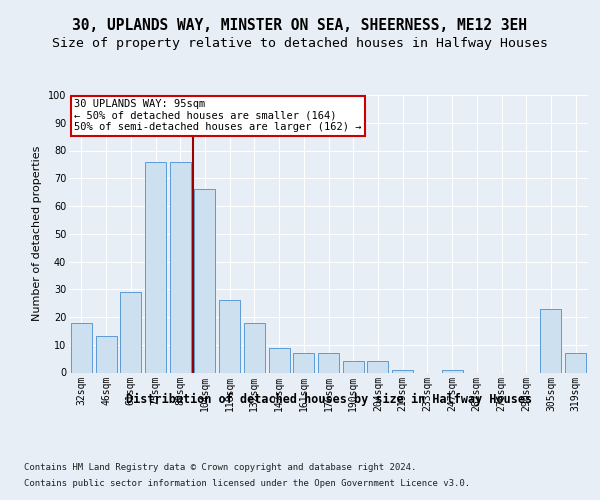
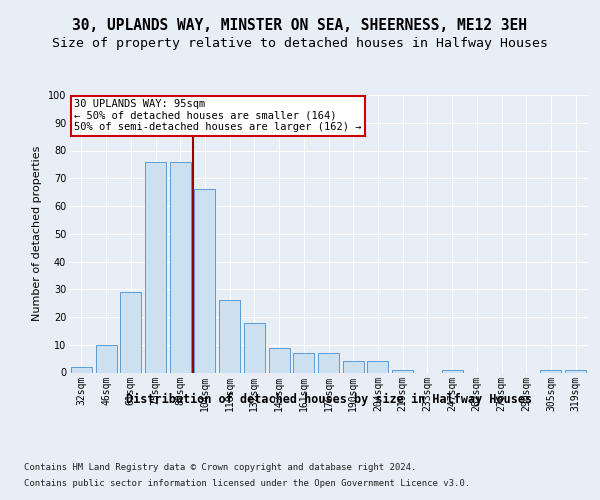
32sqm: 18 -> 2
46sqm: 13 -> 10
305sqm: 23 -> 1
319sqm: 7 -> 1
